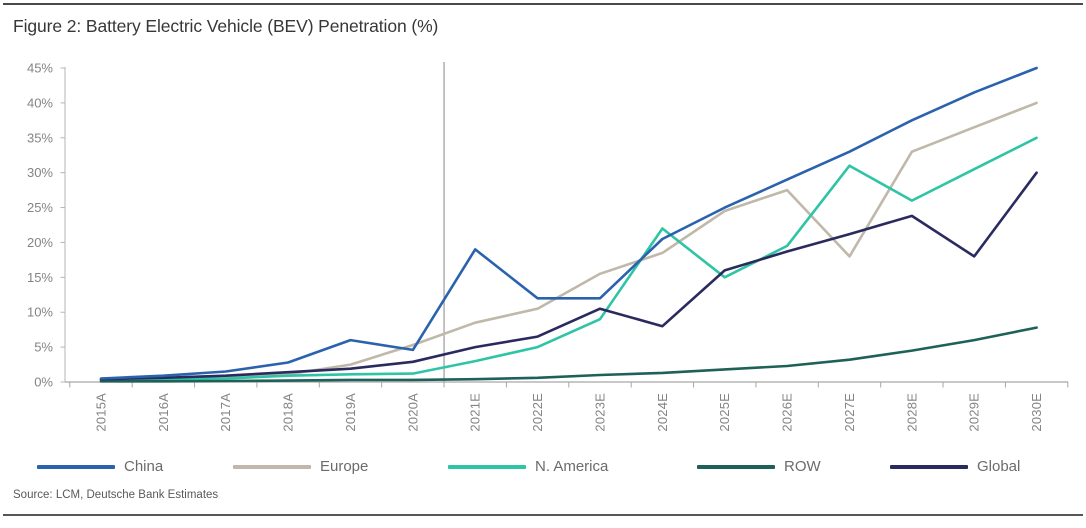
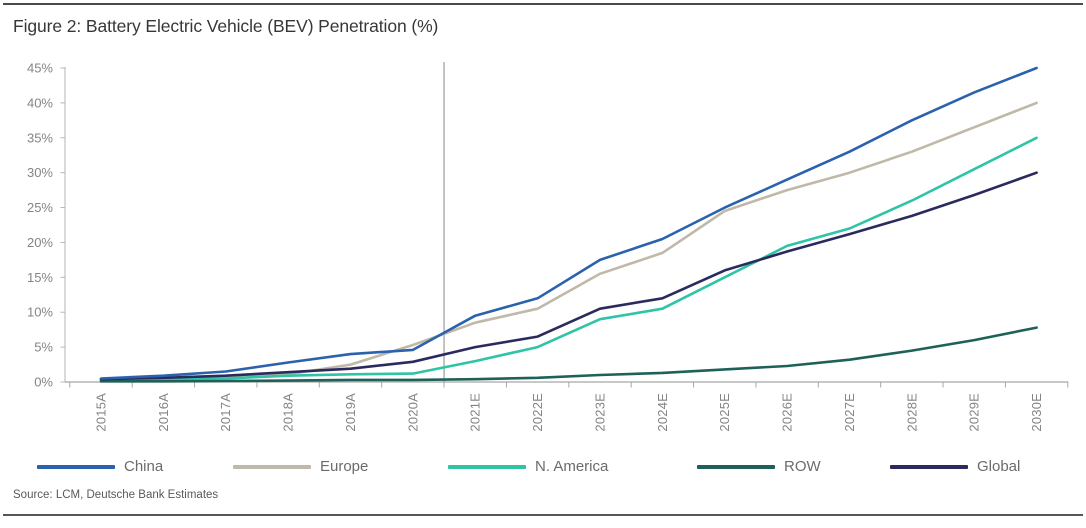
China/2019A: 6% -> 4%
China/2021E: 19% -> 10%
China/2023E: 12% -> 18%
N. America/2024E: 22% -> 10%
Global/2024E: 8% -> 12%
Europe/2027E: 18% -> 30%
N. America/2027E: 31% -> 22%
Global/2029E: 18% -> 27%
